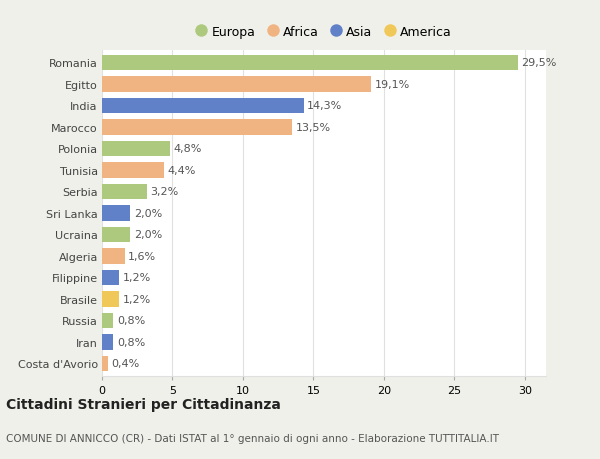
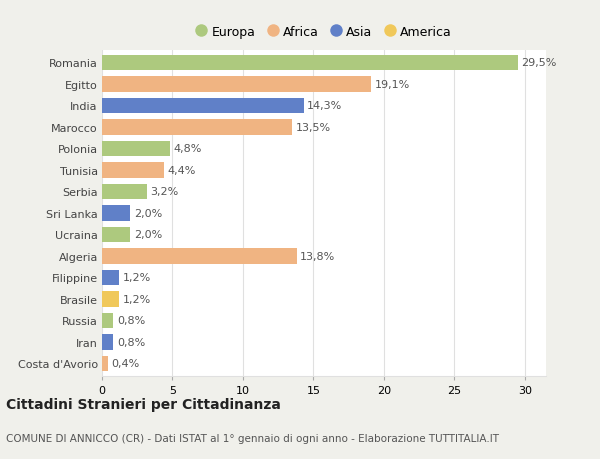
Algeria: 1,6% -> 13,8%
